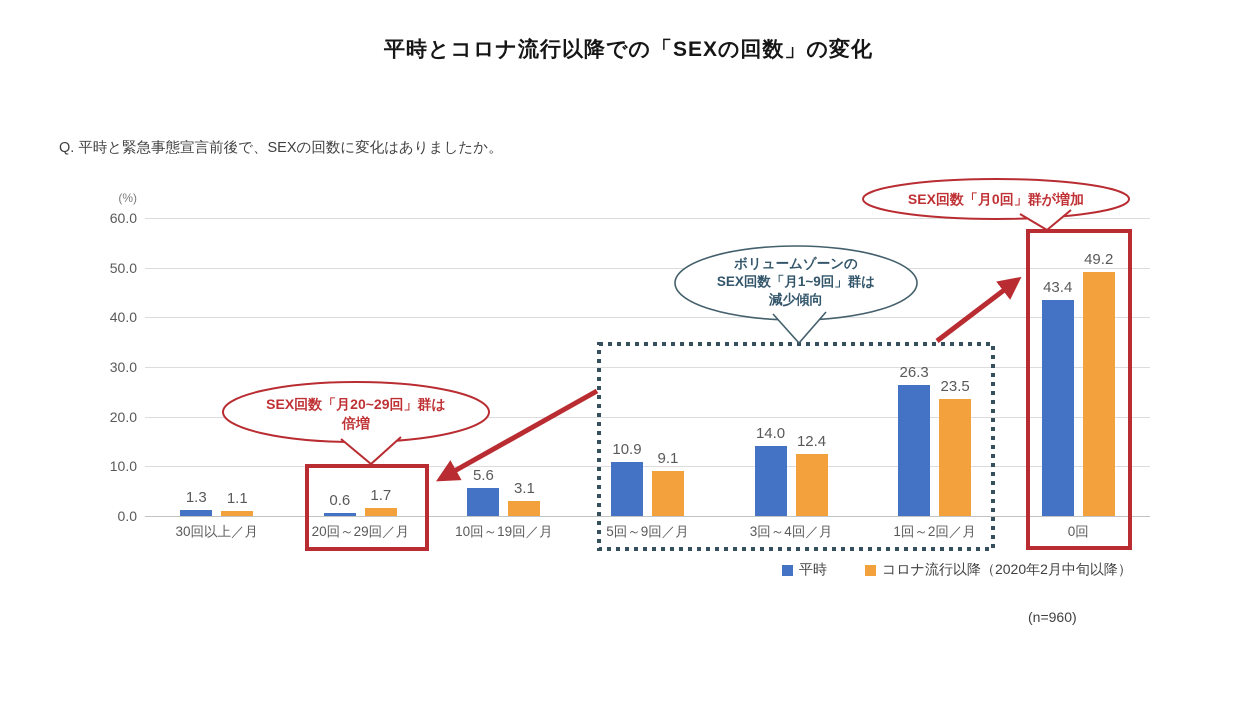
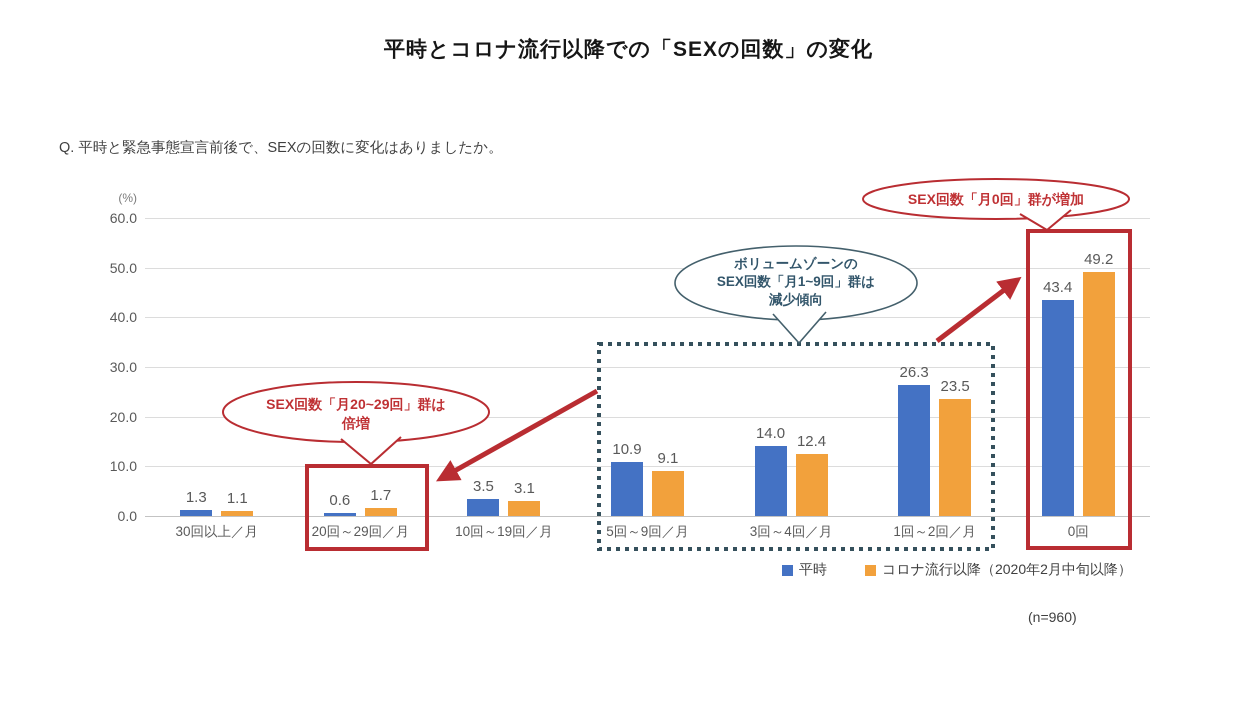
平時/10回～19回／月: 5.6 -> 3.5
